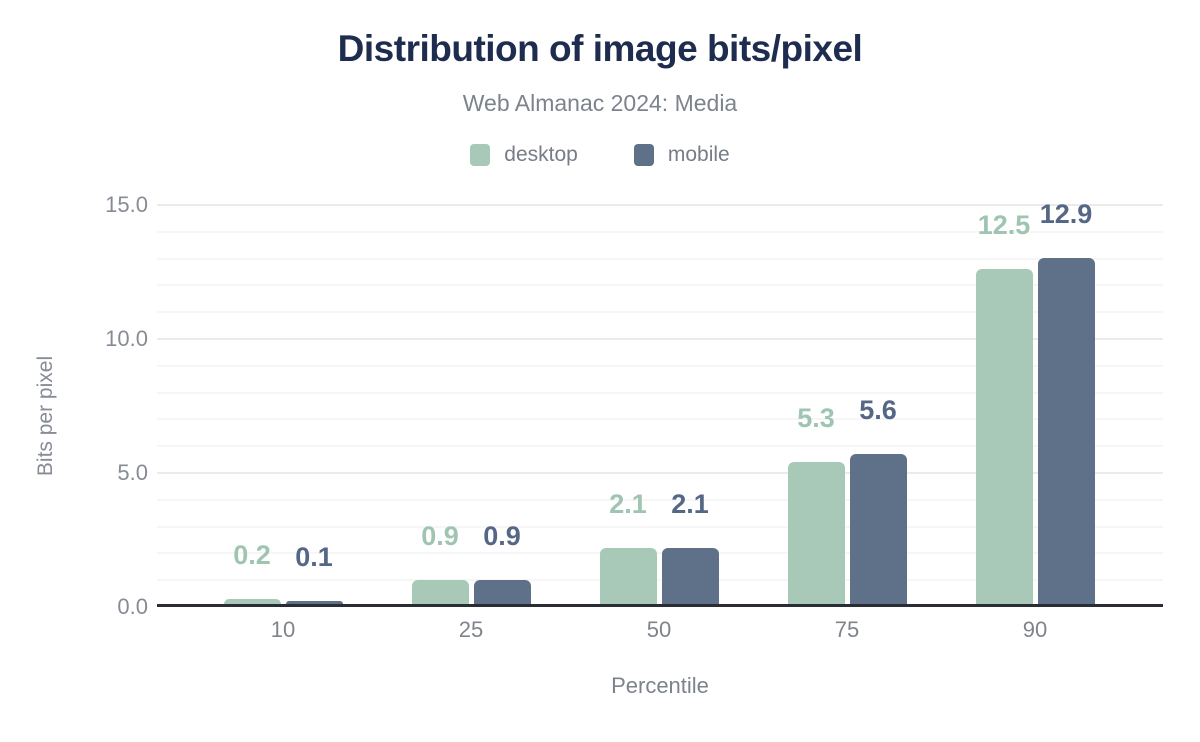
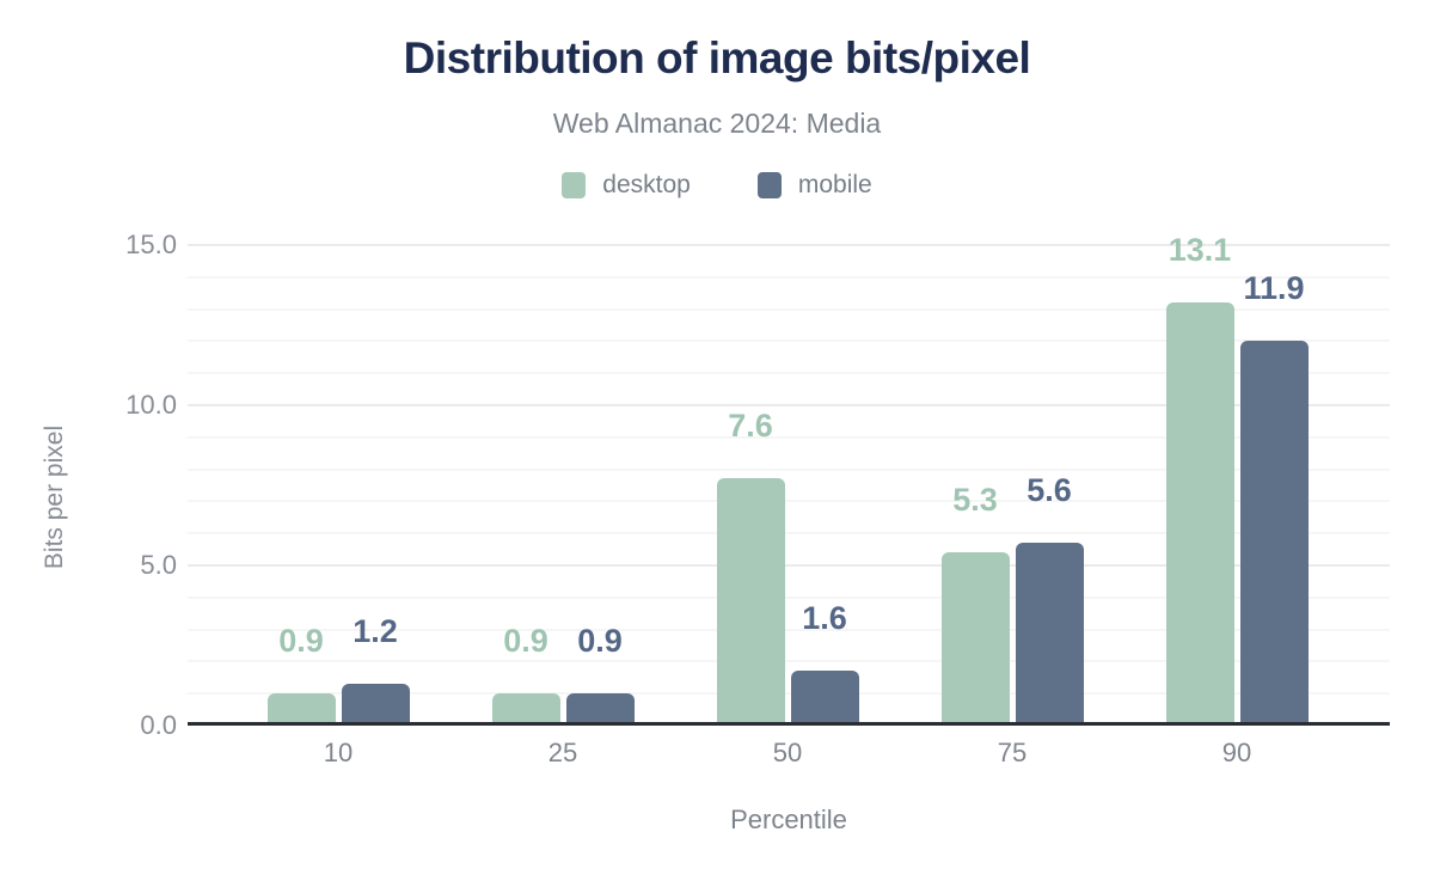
desktop/10: 0.2 -> 0.9
mobile/10: 0.1 -> 1.2
desktop/50: 2.1 -> 7.6
mobile/50: 2.1 -> 1.6
desktop/90: 12.5 -> 13.1
mobile/90: 12.9 -> 11.9
